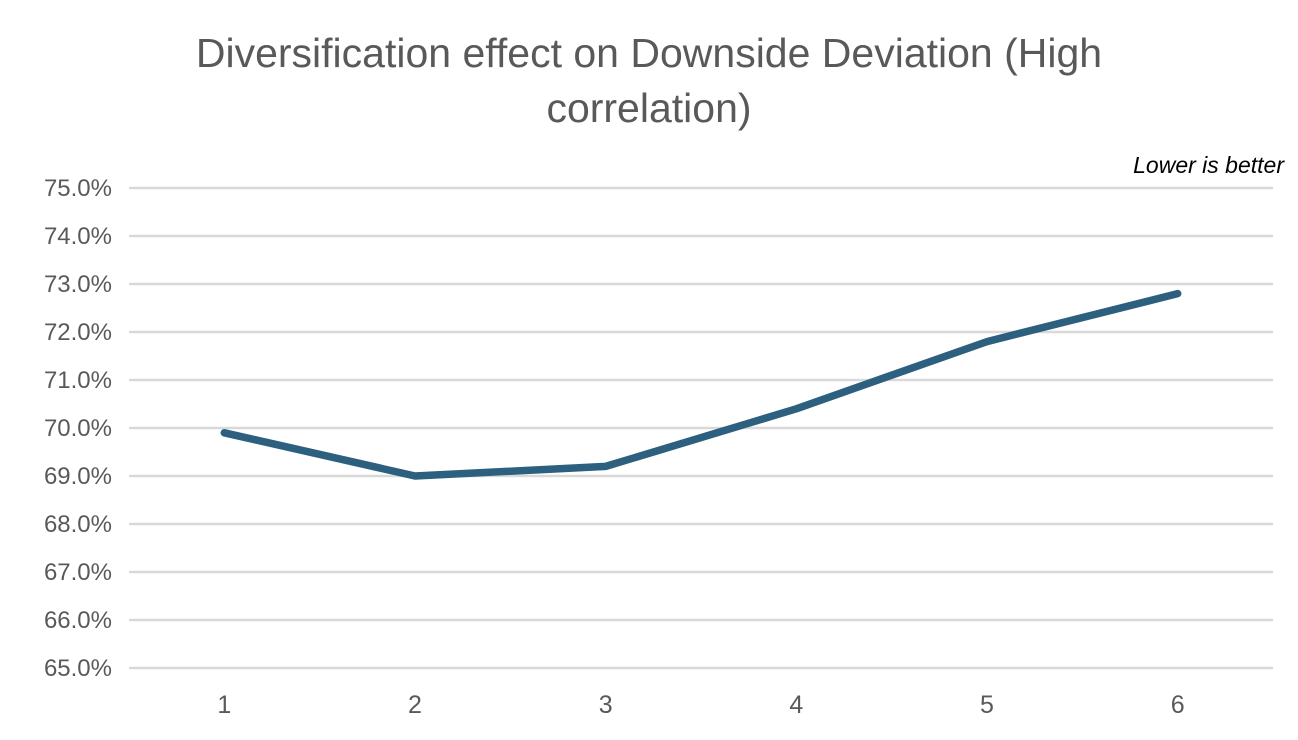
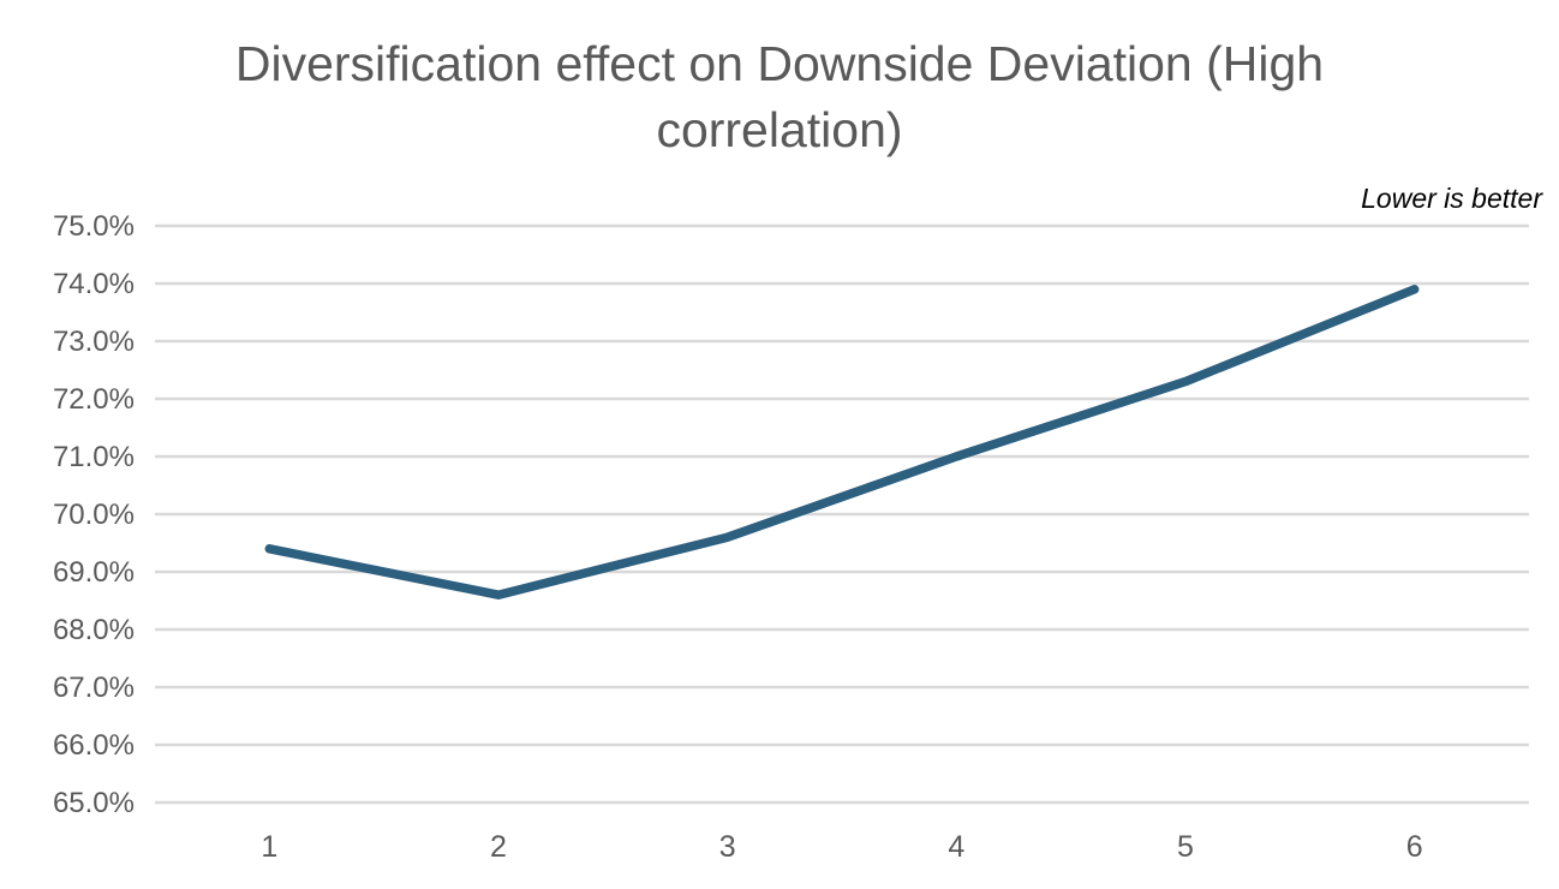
1: 69.9% -> 69.4%
2: 69.0% -> 68.6%
3: 69.2% -> 69.6%
4: 70.4% -> 71.0%
5: 71.8% -> 72.3%
6: 72.8% -> 73.9%
